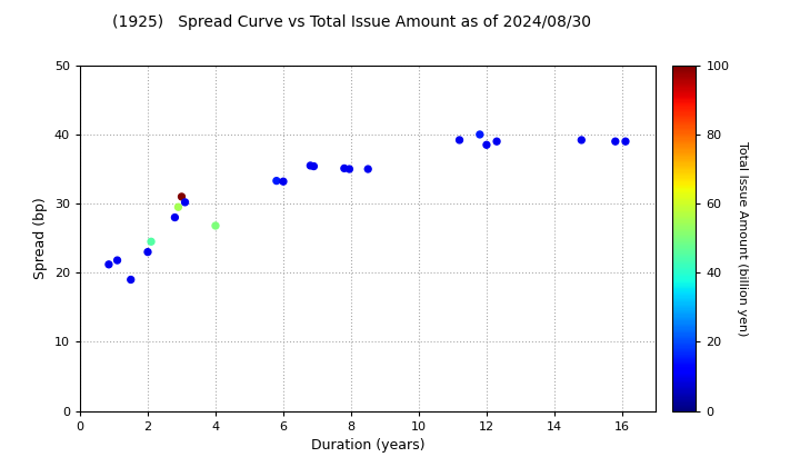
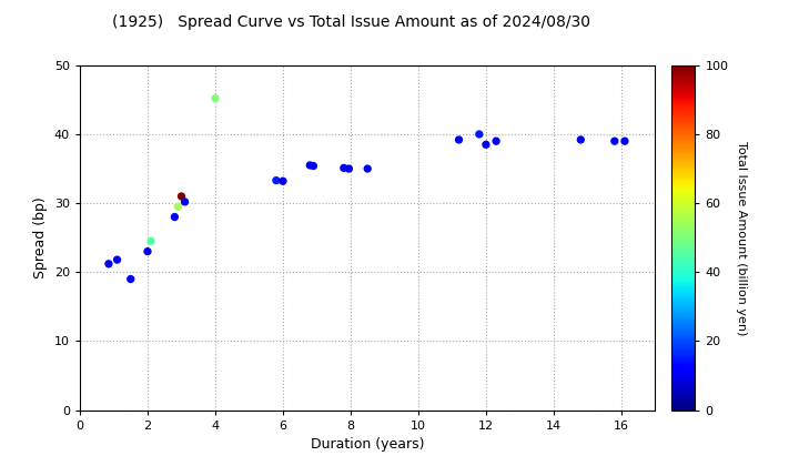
4: 26.8 -> 45.2
